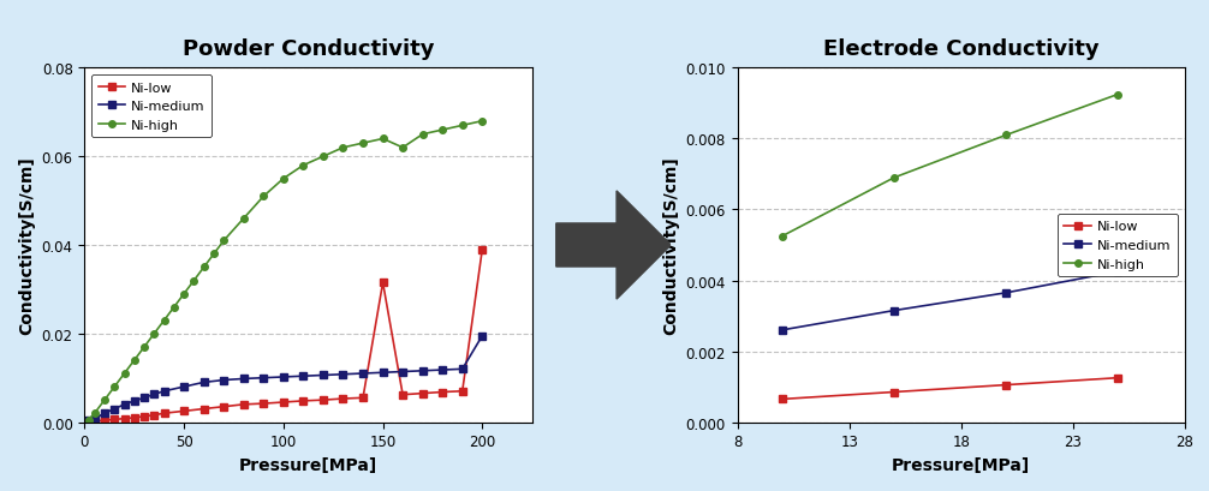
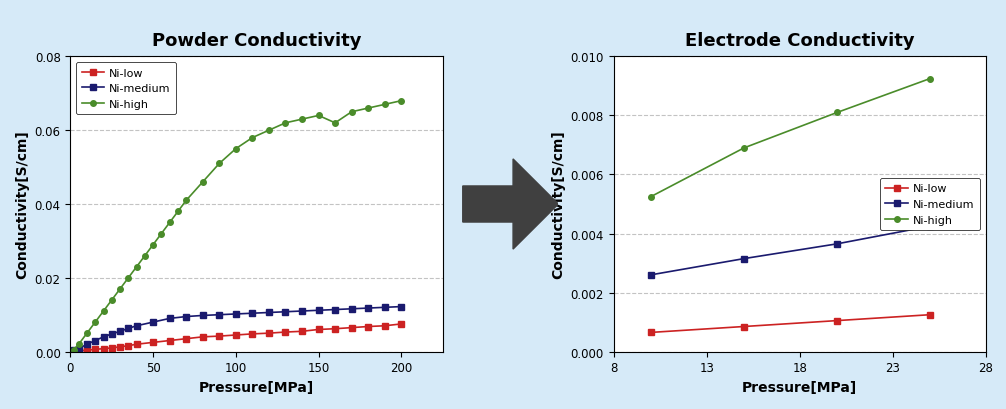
Powder Conductivity/Ni-low/150: 0.0315 -> 0.0060
Powder Conductivity/Ni-low/200: 0.0390 -> 0.0075
Powder Conductivity/Ni-medium/200: 0.0195 -> 0.0122
